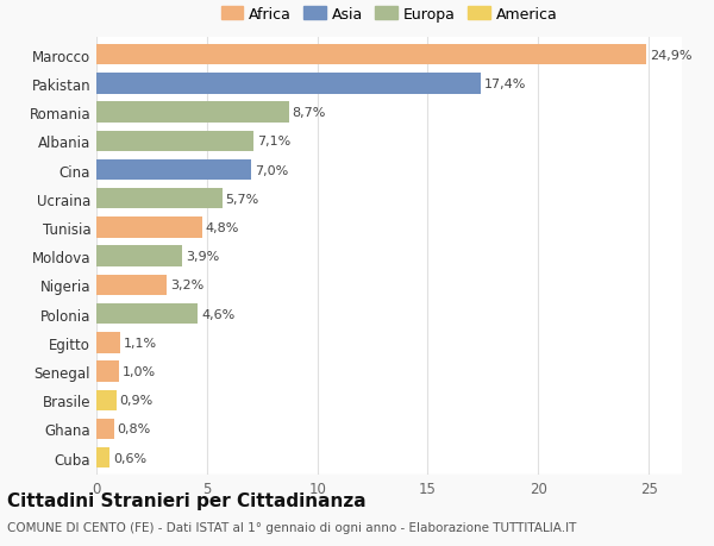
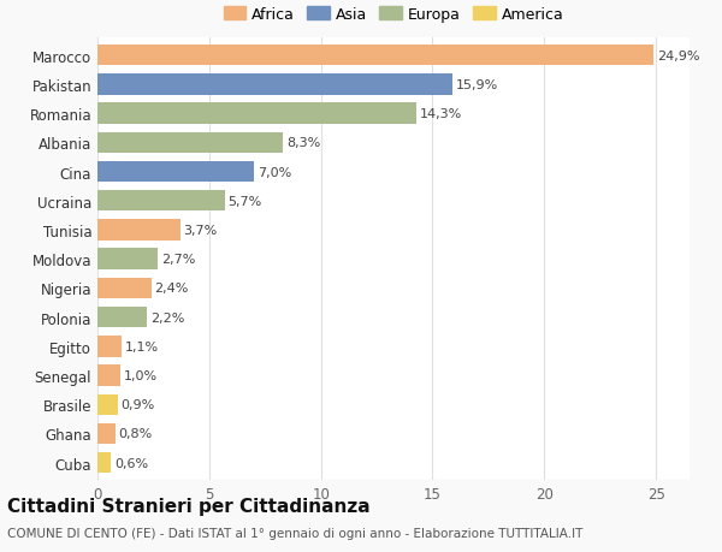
Pakistan: 17,4% -> 15,9%
Romania: 8,7% -> 14,3%
Albania: 7,1% -> 8,3%
Tunisia: 4,8% -> 3,7%
Moldova: 3,9% -> 2,7%
Nigeria: 3,2% -> 2,4%
Polonia: 4,6% -> 2,2%
